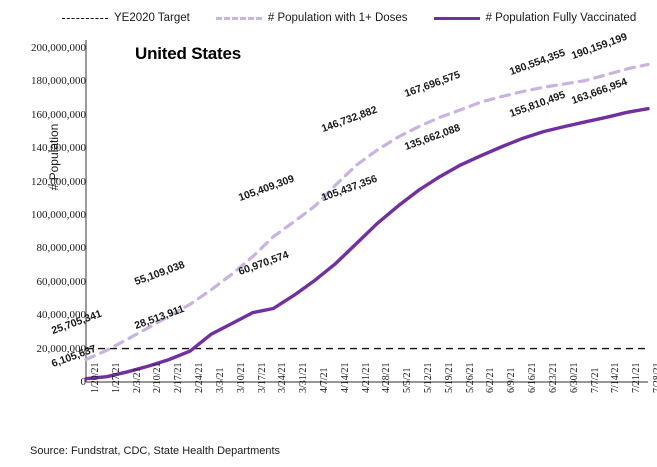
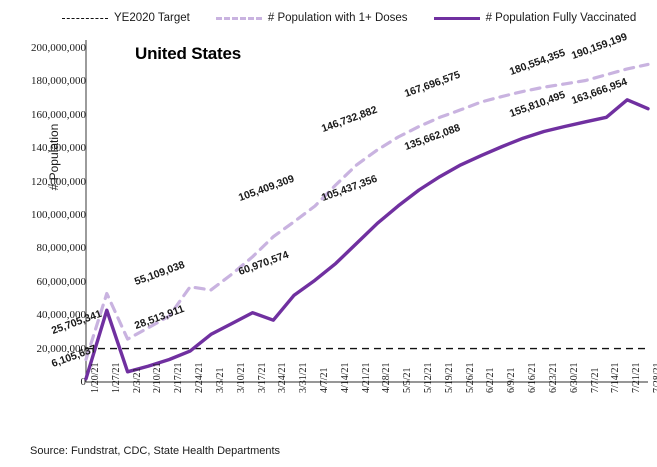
# Population with 1+ Doses/1/27/21: 19000000 -> 53000000
# Population Fully Vaccinated/1/27/21: 3000000 -> 43000000
# Population with 1+ Doses/2/24/21: 46000000 -> 57000000
# Population Fully Vaccinated/3/24/21: 44000000 -> 37000000
# Population Fully Vaccinated/7/21/21: 162000000 -> 169000000
